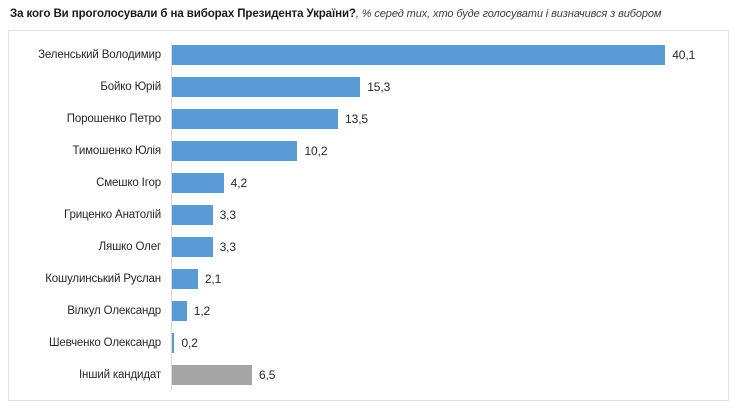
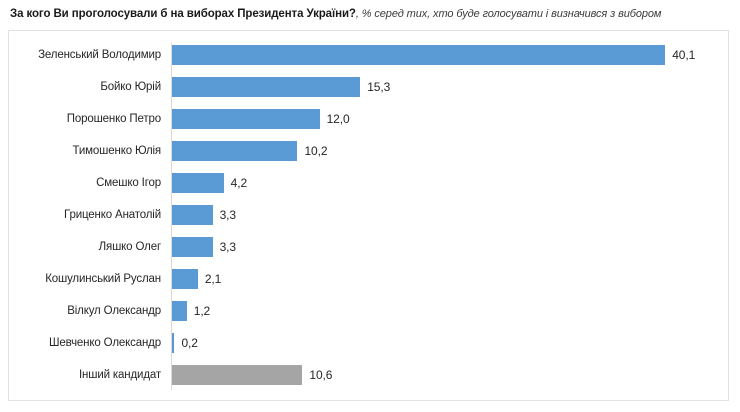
Порошенко Петро: 13,5 -> 12,0
Інший кандидат: 6,5 -> 10,6
